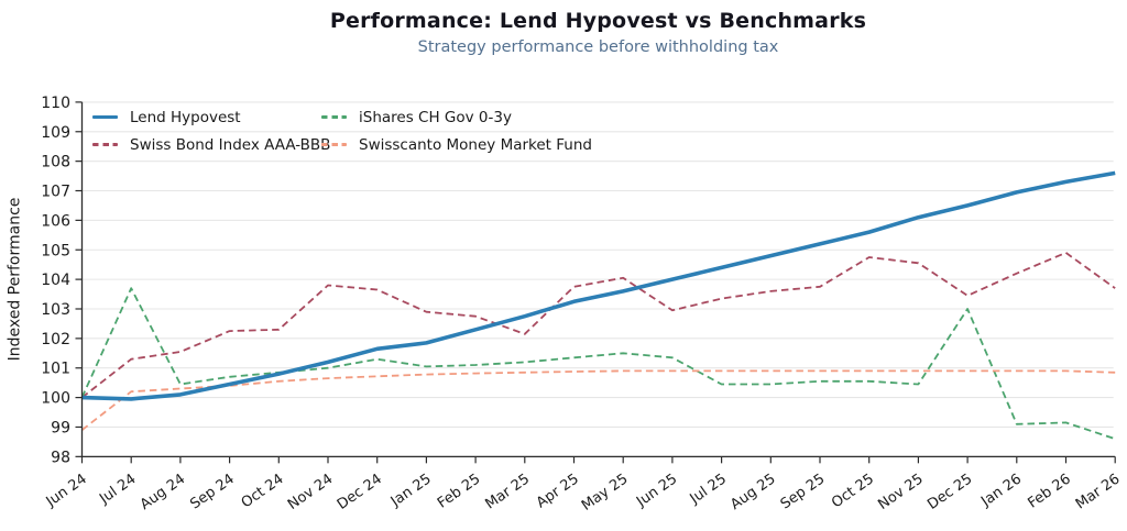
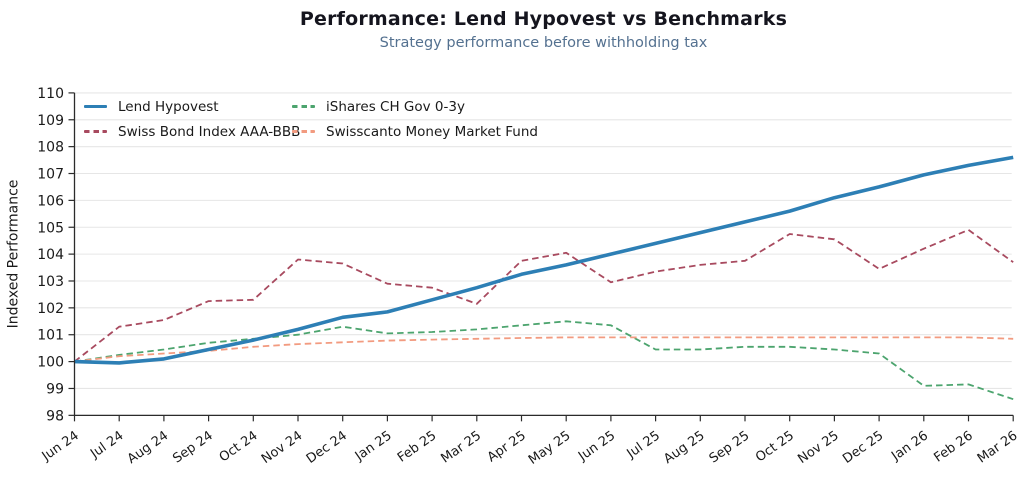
Swisscanto Money Market Fund/Jun 24: 98.9 -> 100.0
iShares CH Gov 0-3y/Jul 24: 103.7 -> 100.2
iShares CH Gov 0-3y/Dec 25: 103.0 -> 100.3
